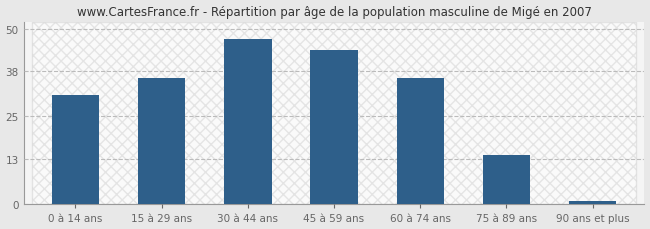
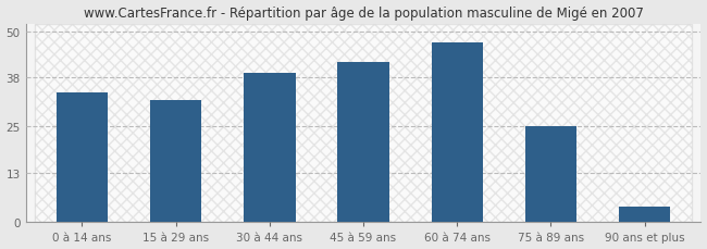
0 à 14 ans: 31 -> 34
15 à 29 ans: 36 -> 32
30 à 44 ans: 47 -> 39
45 à 59 ans: 44 -> 42
60 à 74 ans: 36 -> 47
75 à 89 ans: 14 -> 25
90 ans et plus: 1 -> 4
